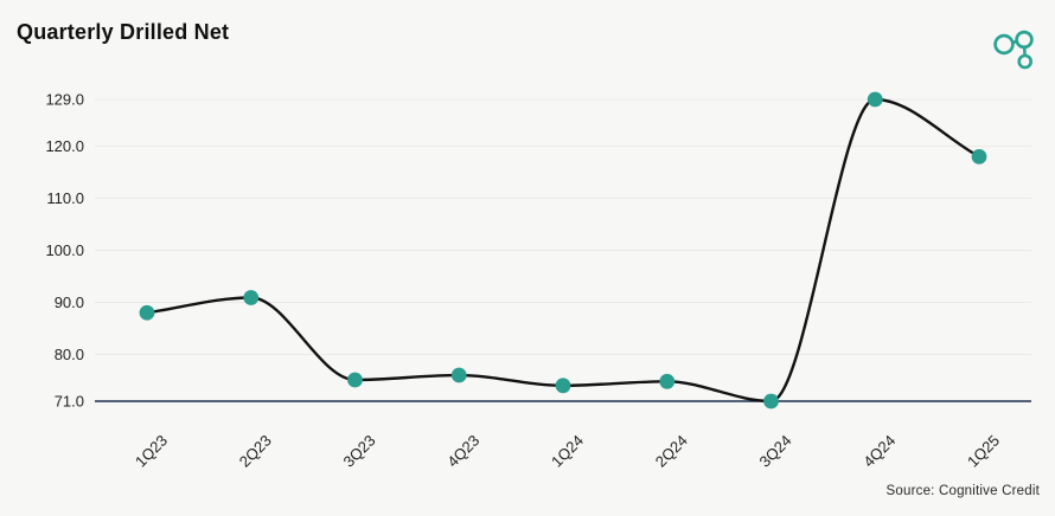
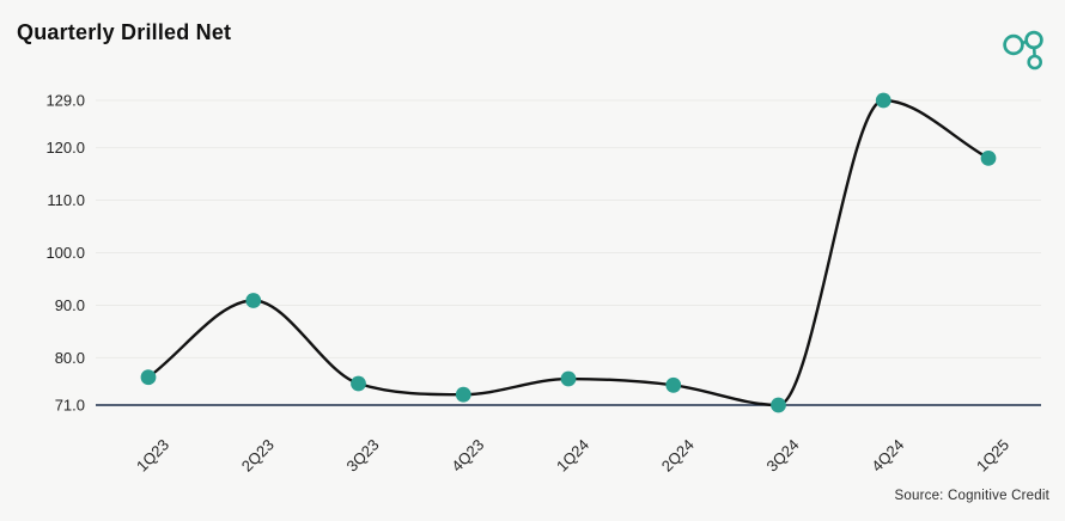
1Q23: 88 -> 76
4Q23: 76 -> 73
1Q24: 74 -> 76
